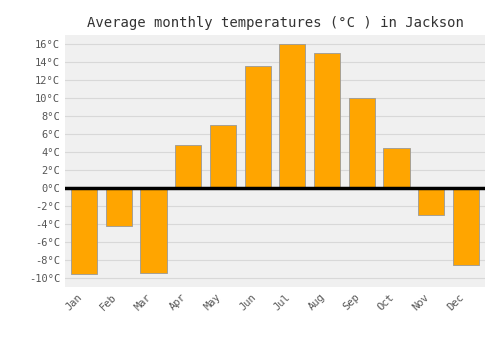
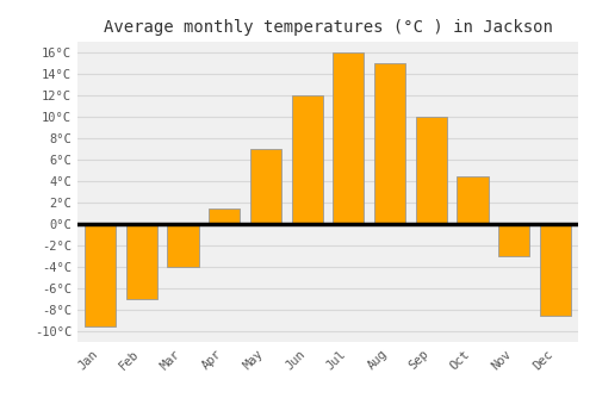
Feb: -4.2°C -> -7.0°C
Mar: -9.4°C -> -4.0°C
Apr: 4.8°C -> 1.5°C
Jun: 13.6°C -> 12.0°C
